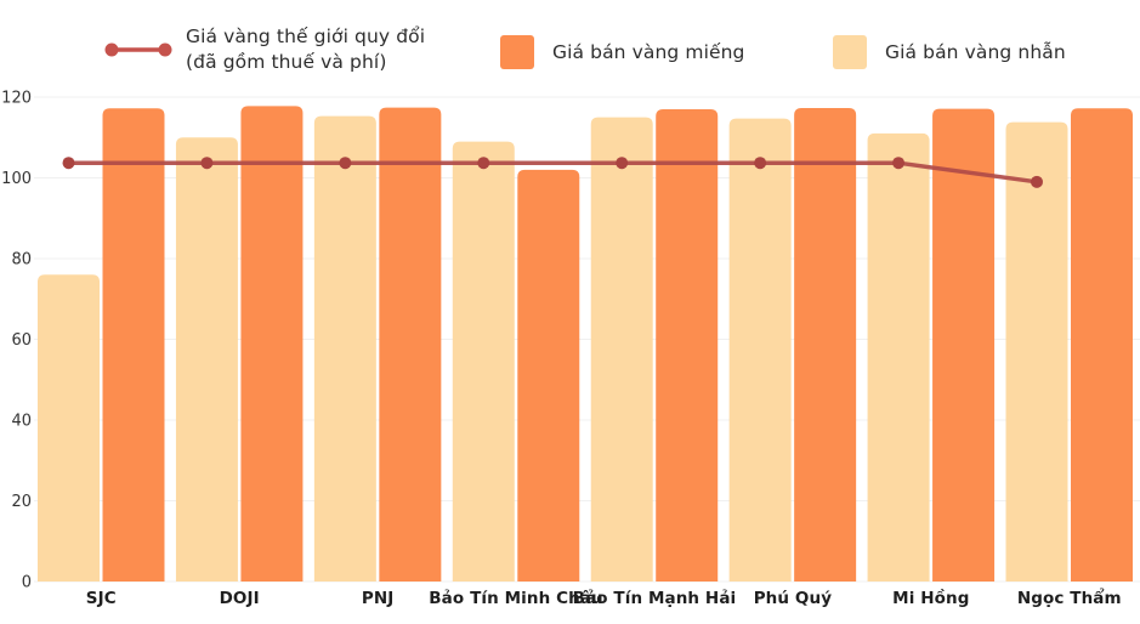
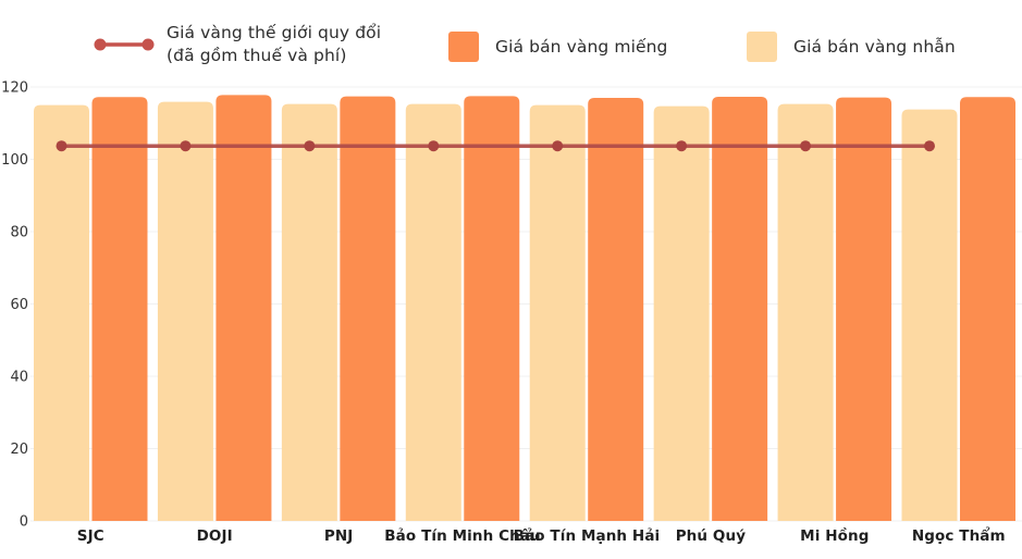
Giá bán vàng nhẫn/SJC: 76 -> 115
Giá bán vàng nhẫn/DOJI: 110 -> 116
Giá bán vàng nhẫn/Bảo Tín Minh Châu: 109 -> 115
Giá bán vàng miếng/Bảo Tín Minh Châu: 102 -> 118
Giá bán vàng nhẫn/Mi Hồng: 111 -> 115
Giá vàng thế giới quy đổi (đã gồm thuế và phí)/Ngọc Thẩm: 99 -> 104
